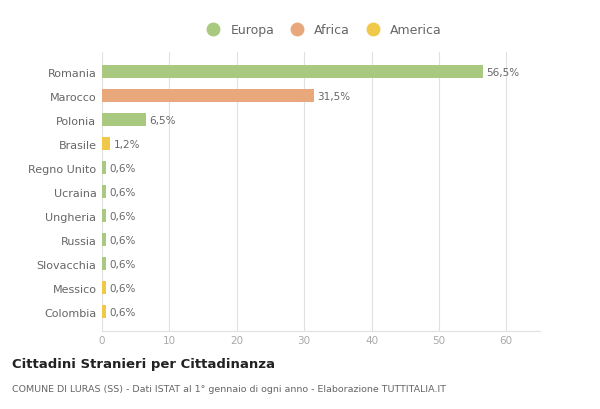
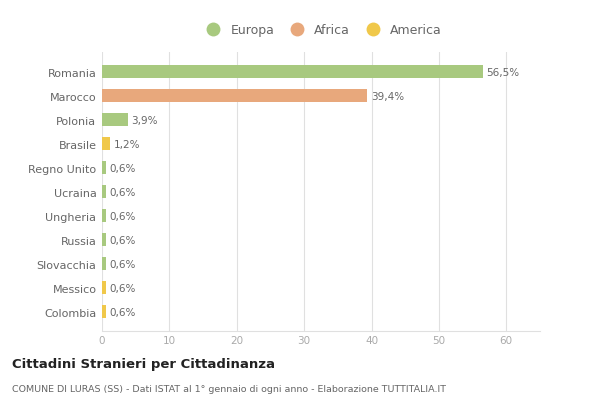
Marocco: 31,5% -> 39,4%
Polonia: 6,5% -> 3,9%
